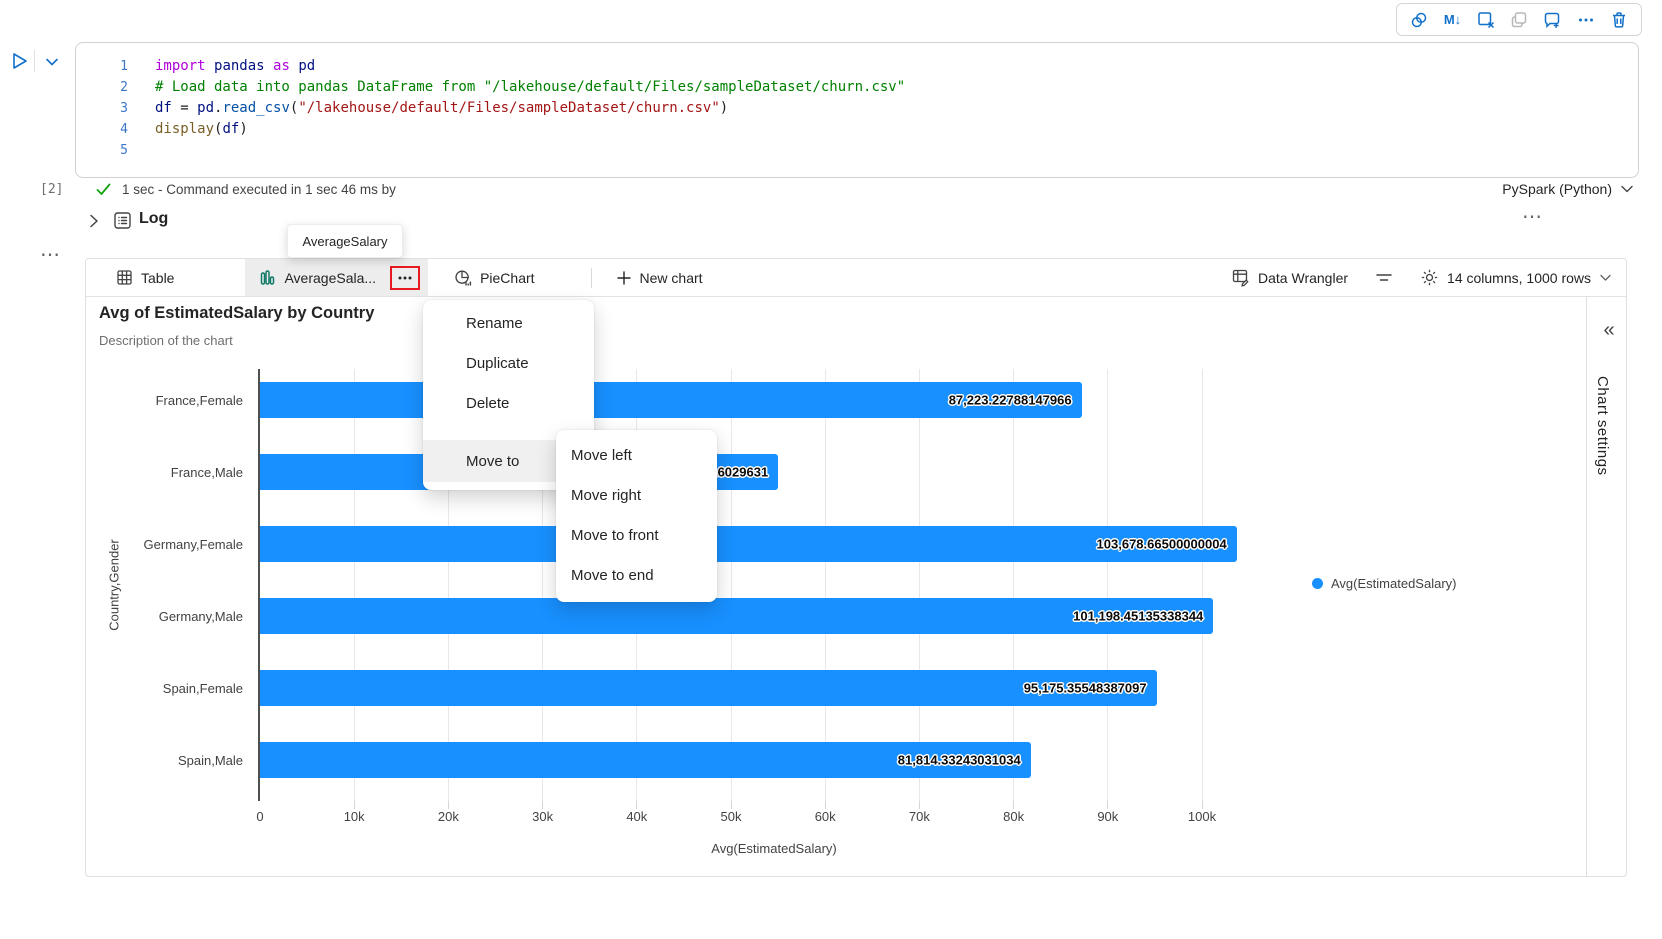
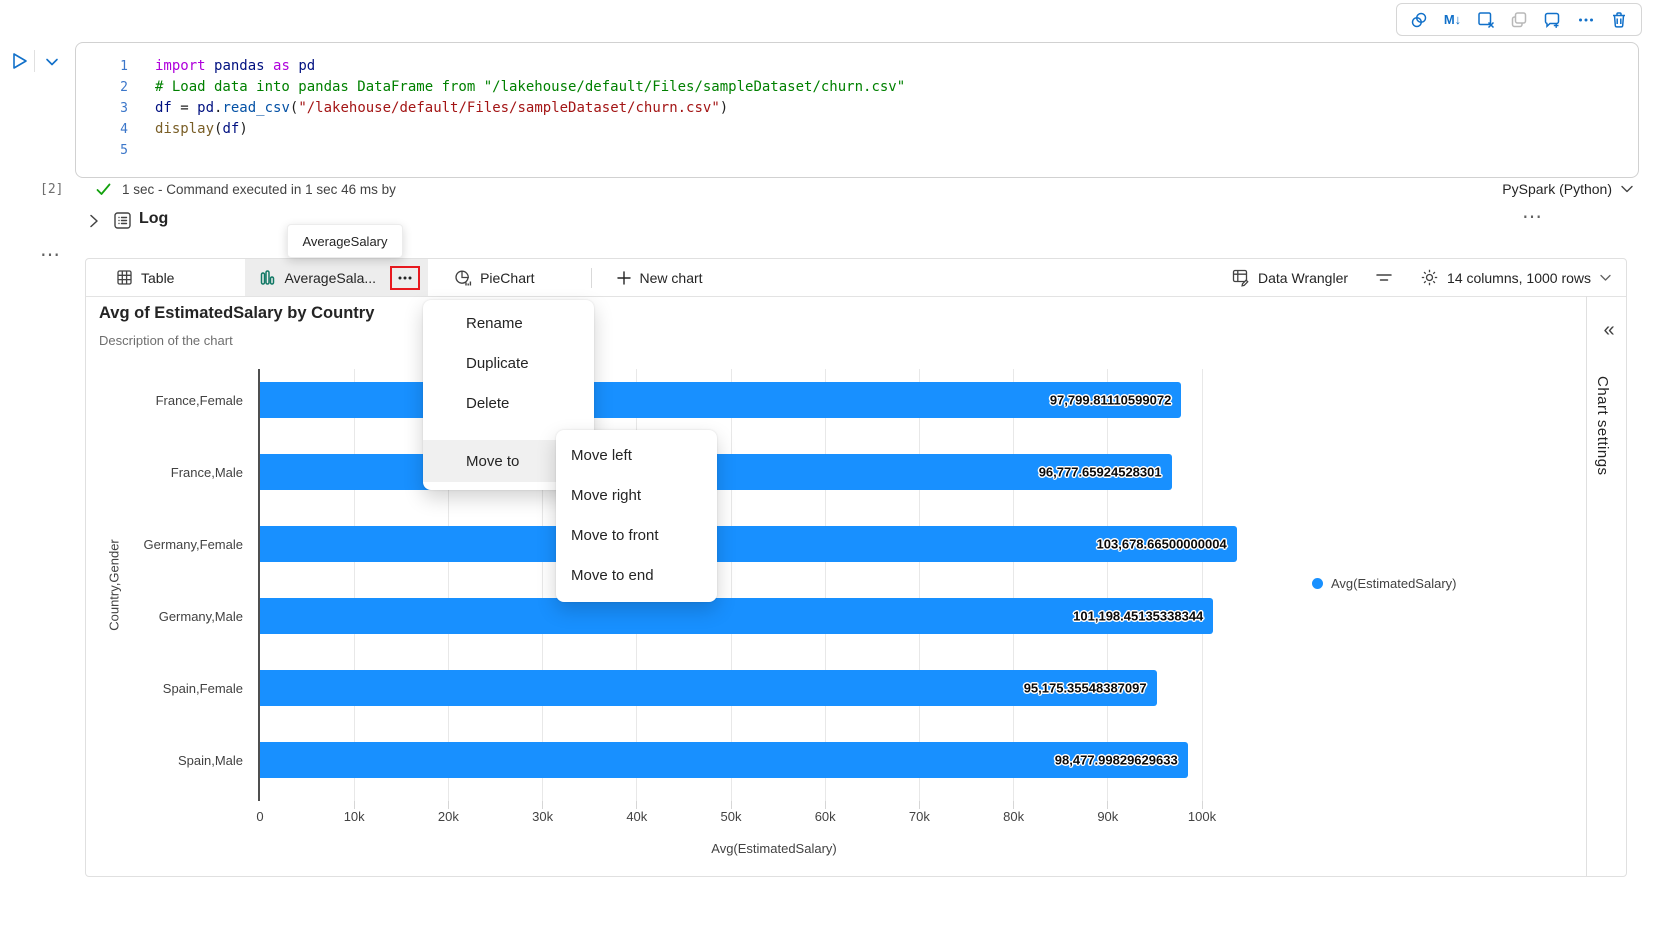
France,Female: 87,223.22788147966 -> 97,799.81110599072
France,Male: 55,009.30816029631 -> 96,777.65924528301
Spain,Male: 81,814.33243031034 -> 98,477.99829629633
